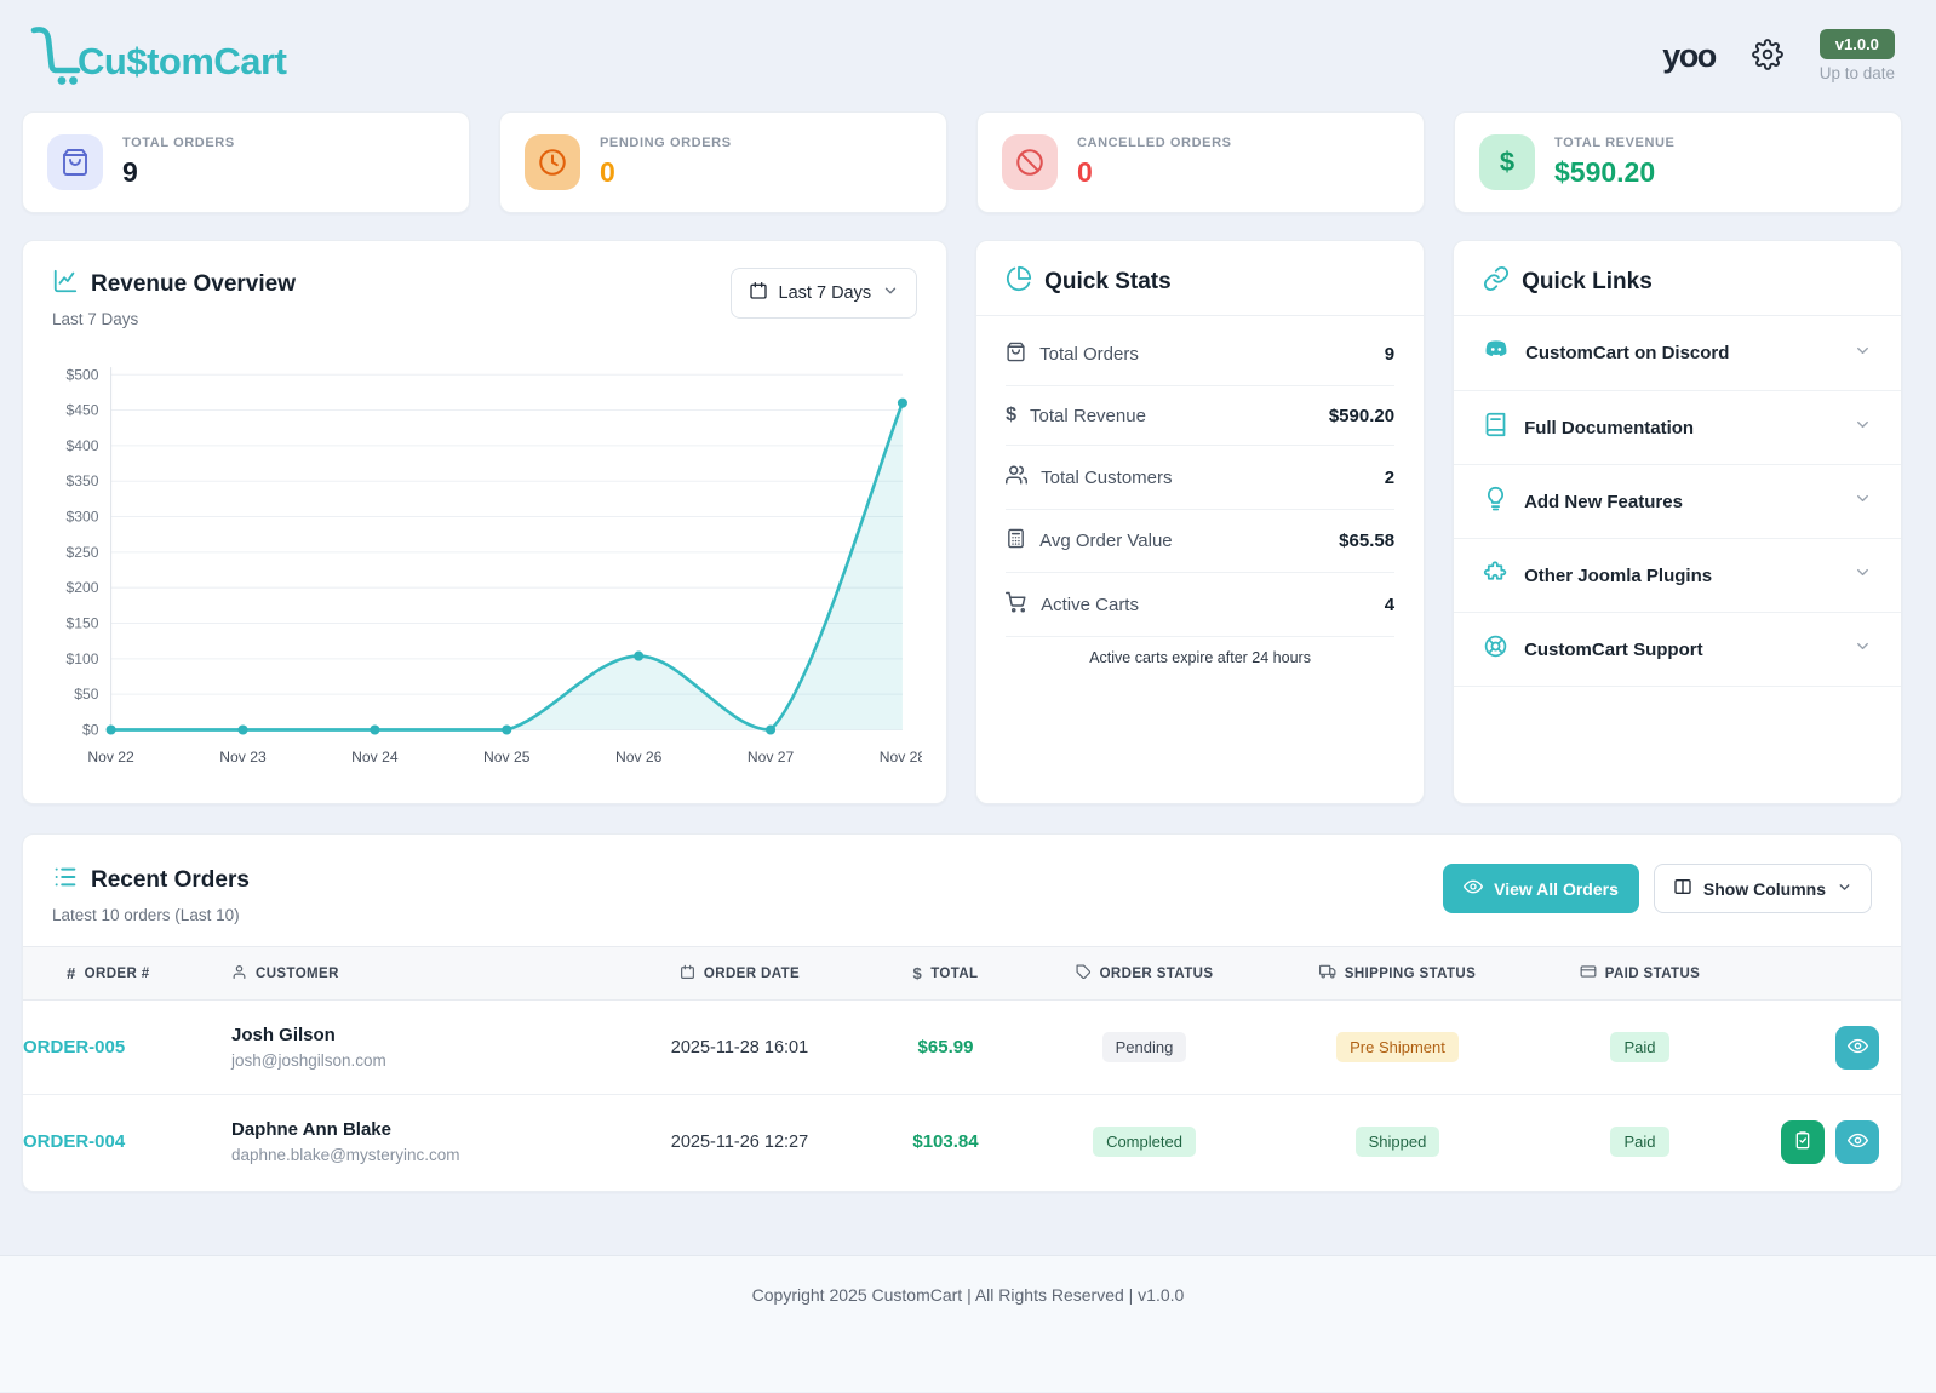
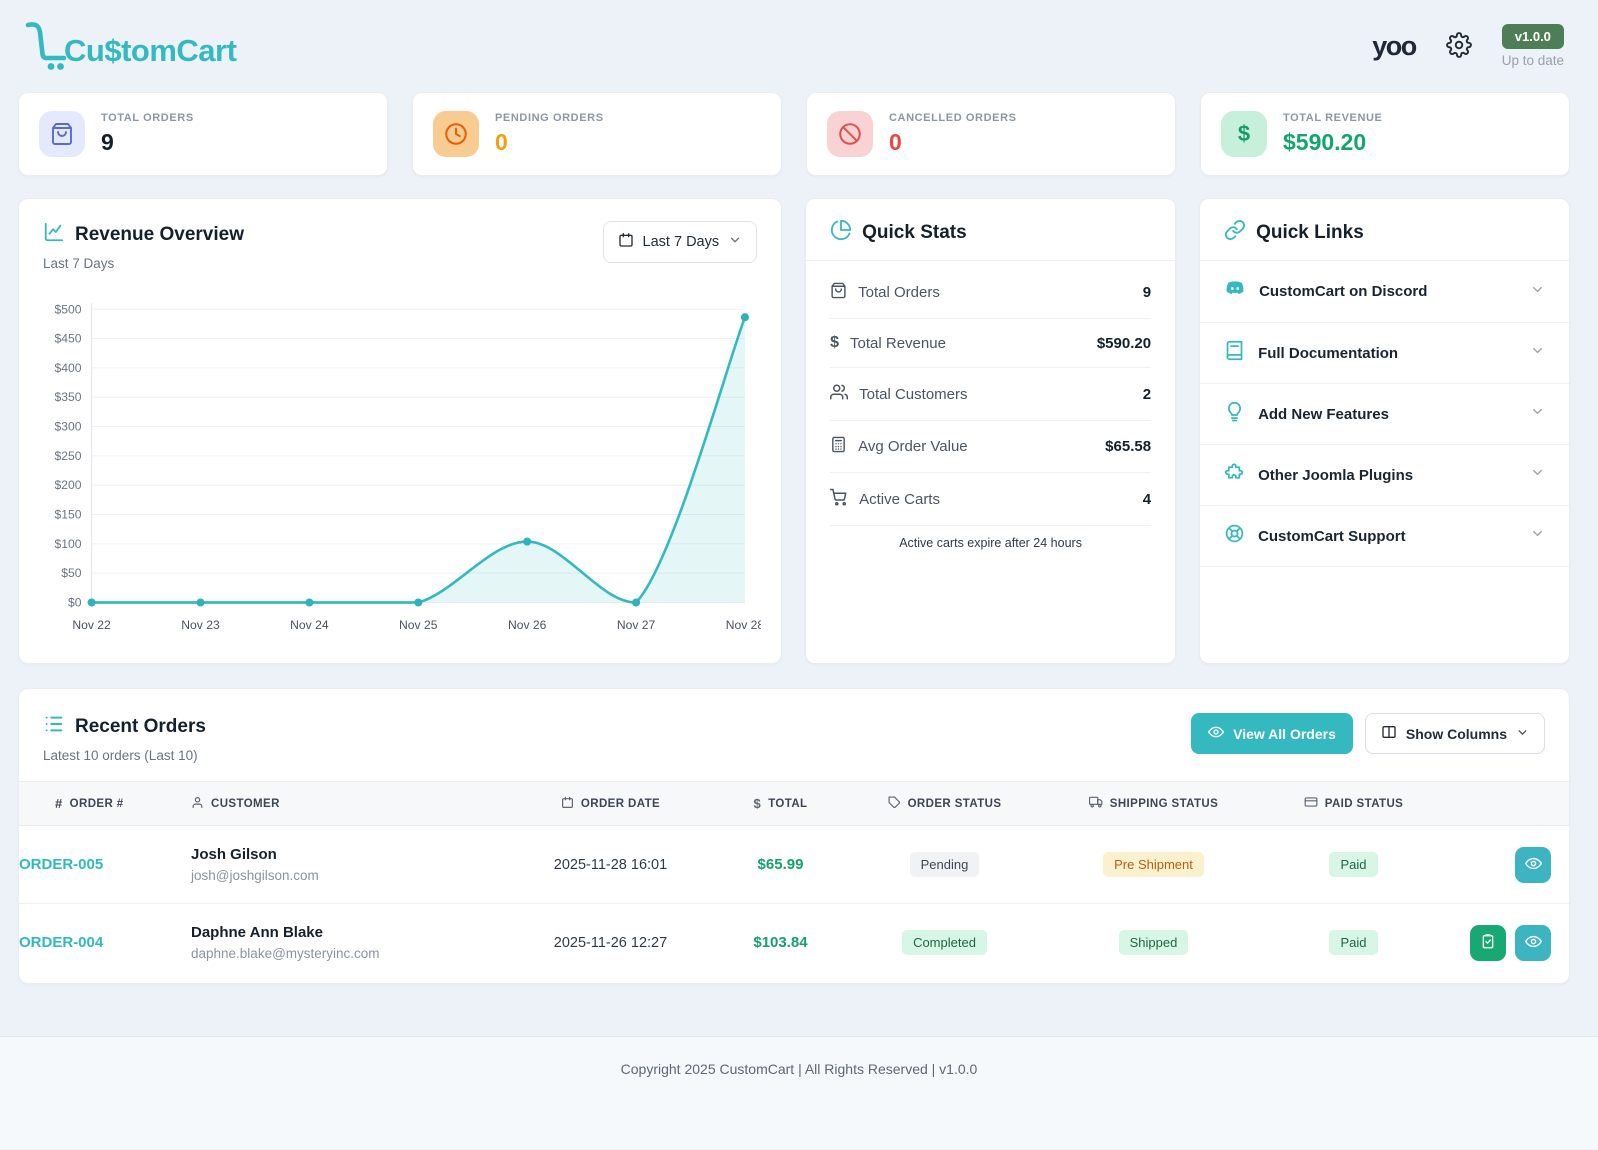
Nov 28: $460 -> $490
